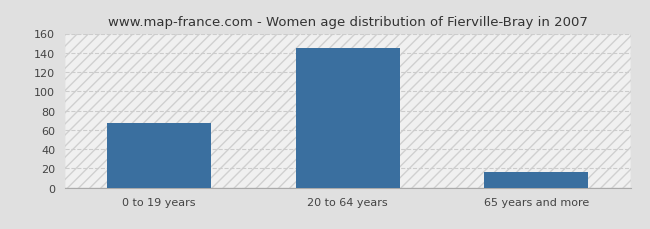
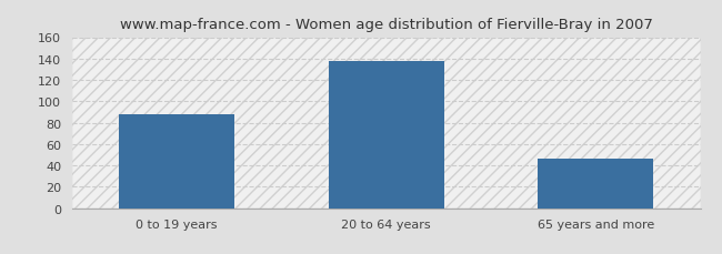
0 to 19 years: 67 -> 88
20 to 64 years: 145 -> 138
65 years and more: 16 -> 46
